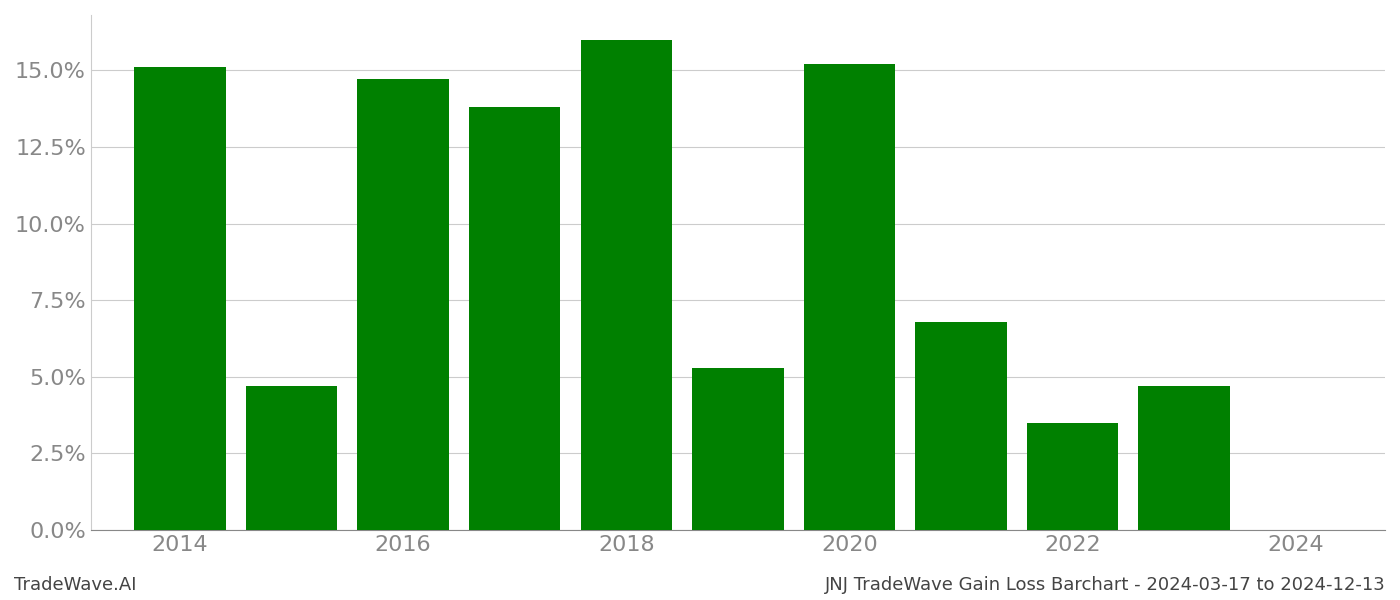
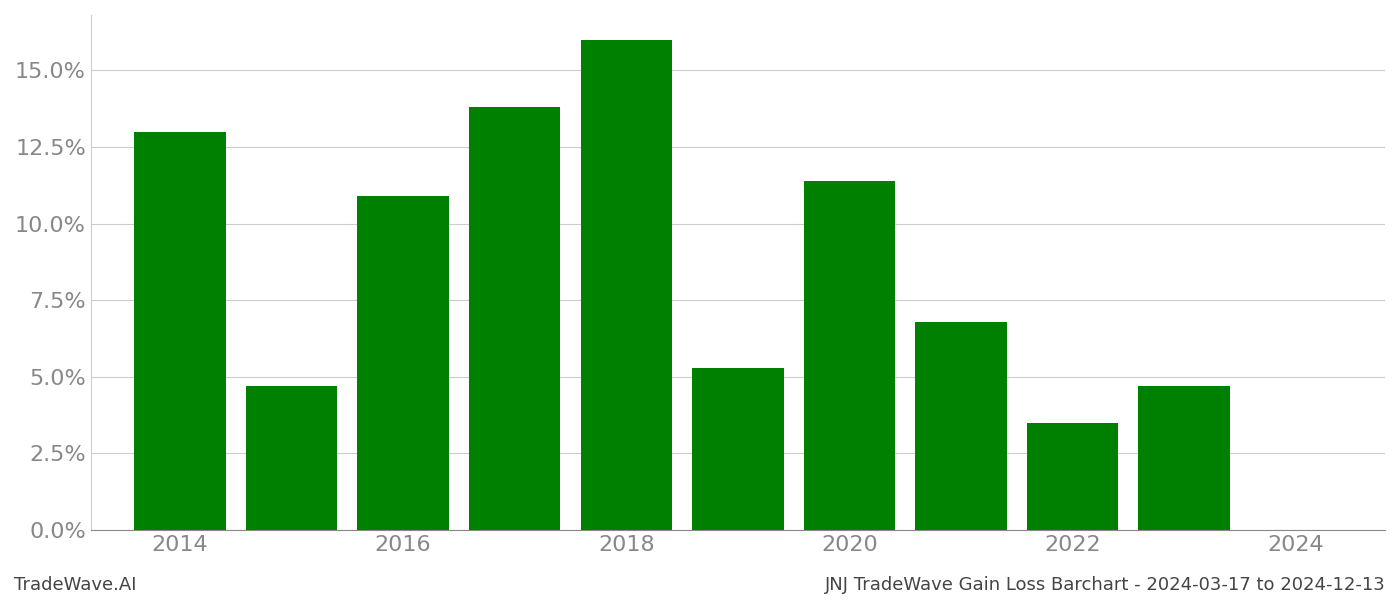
2014: 15.1% -> 13.0%
2016: 14.7% -> 10.9%
2020: 15.2% -> 11.4%
